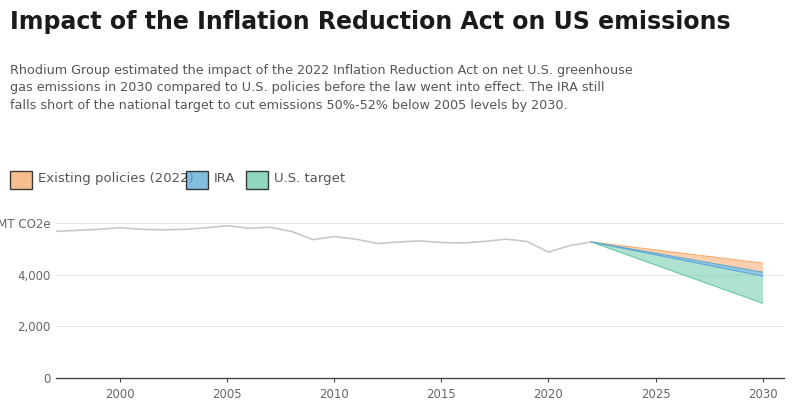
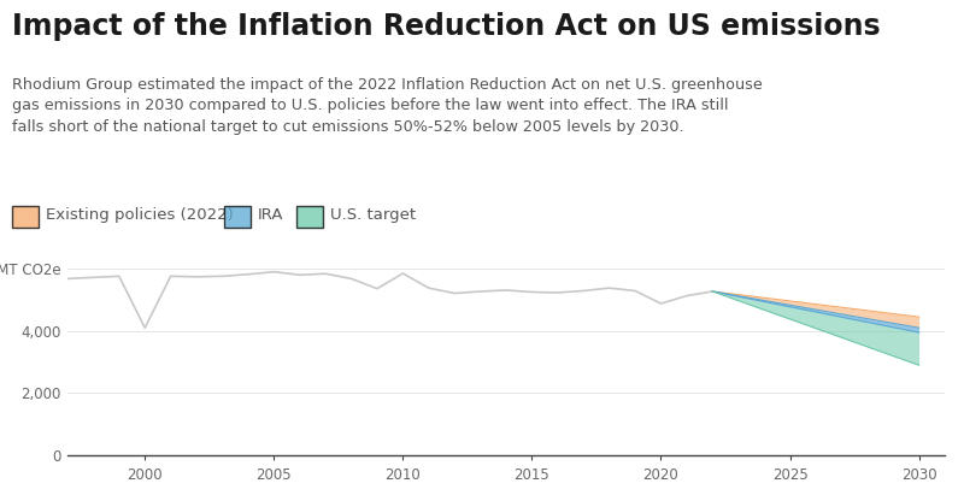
2000: 5,820 -> 4,100
2010: 5,480 -> 5,850
